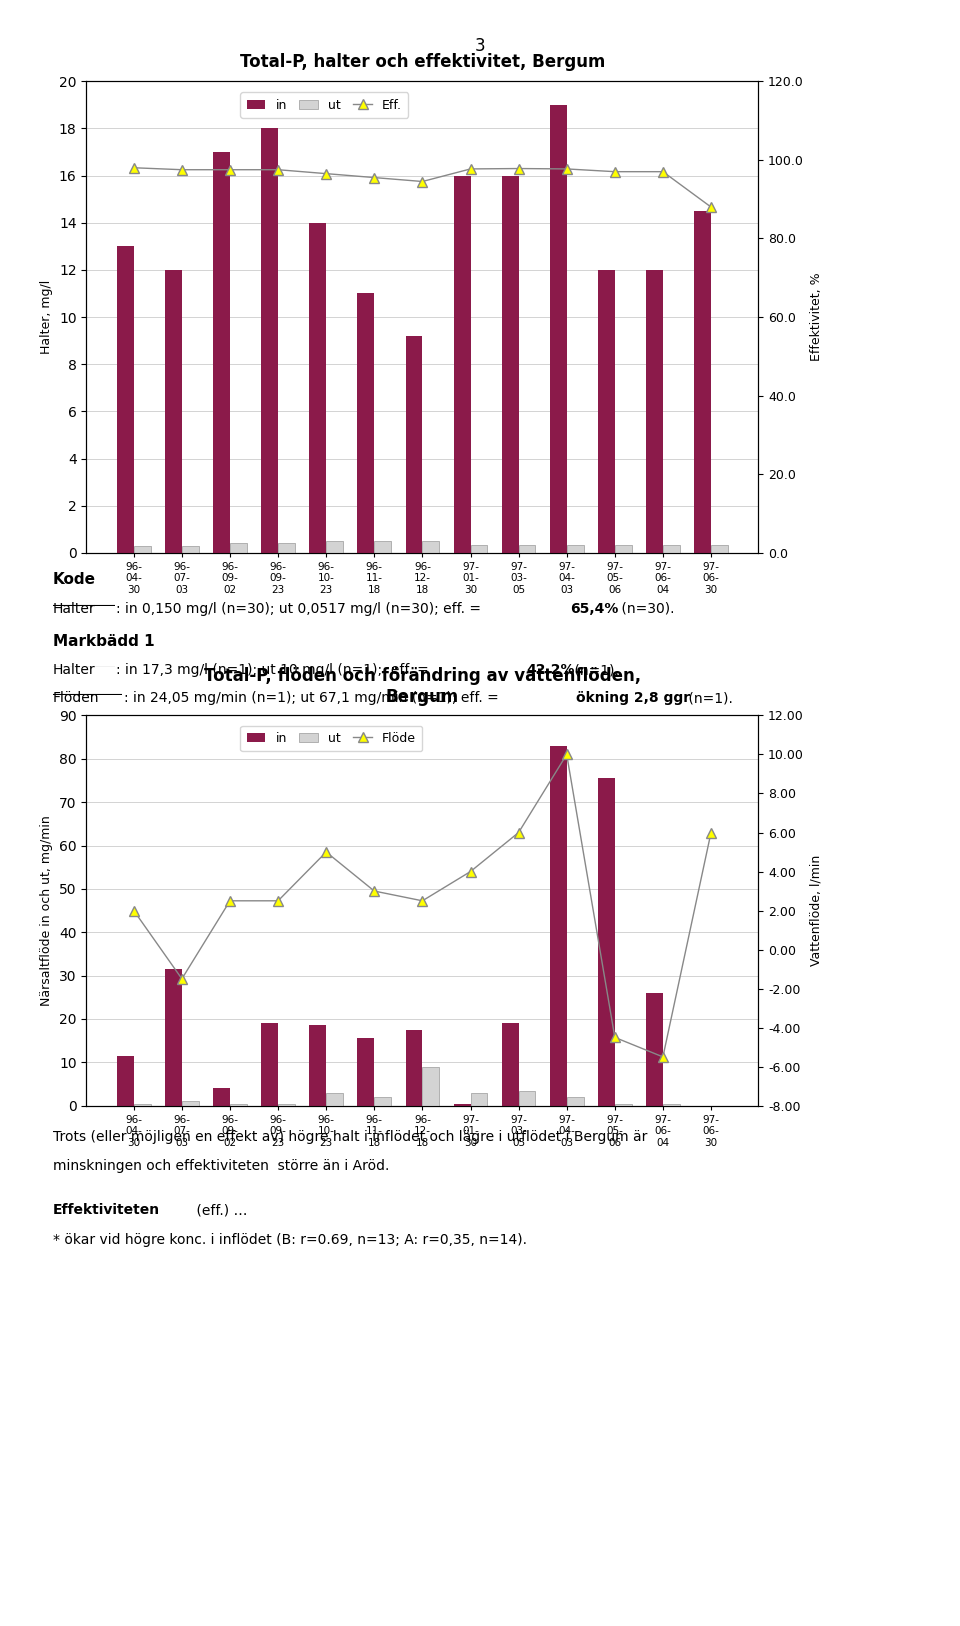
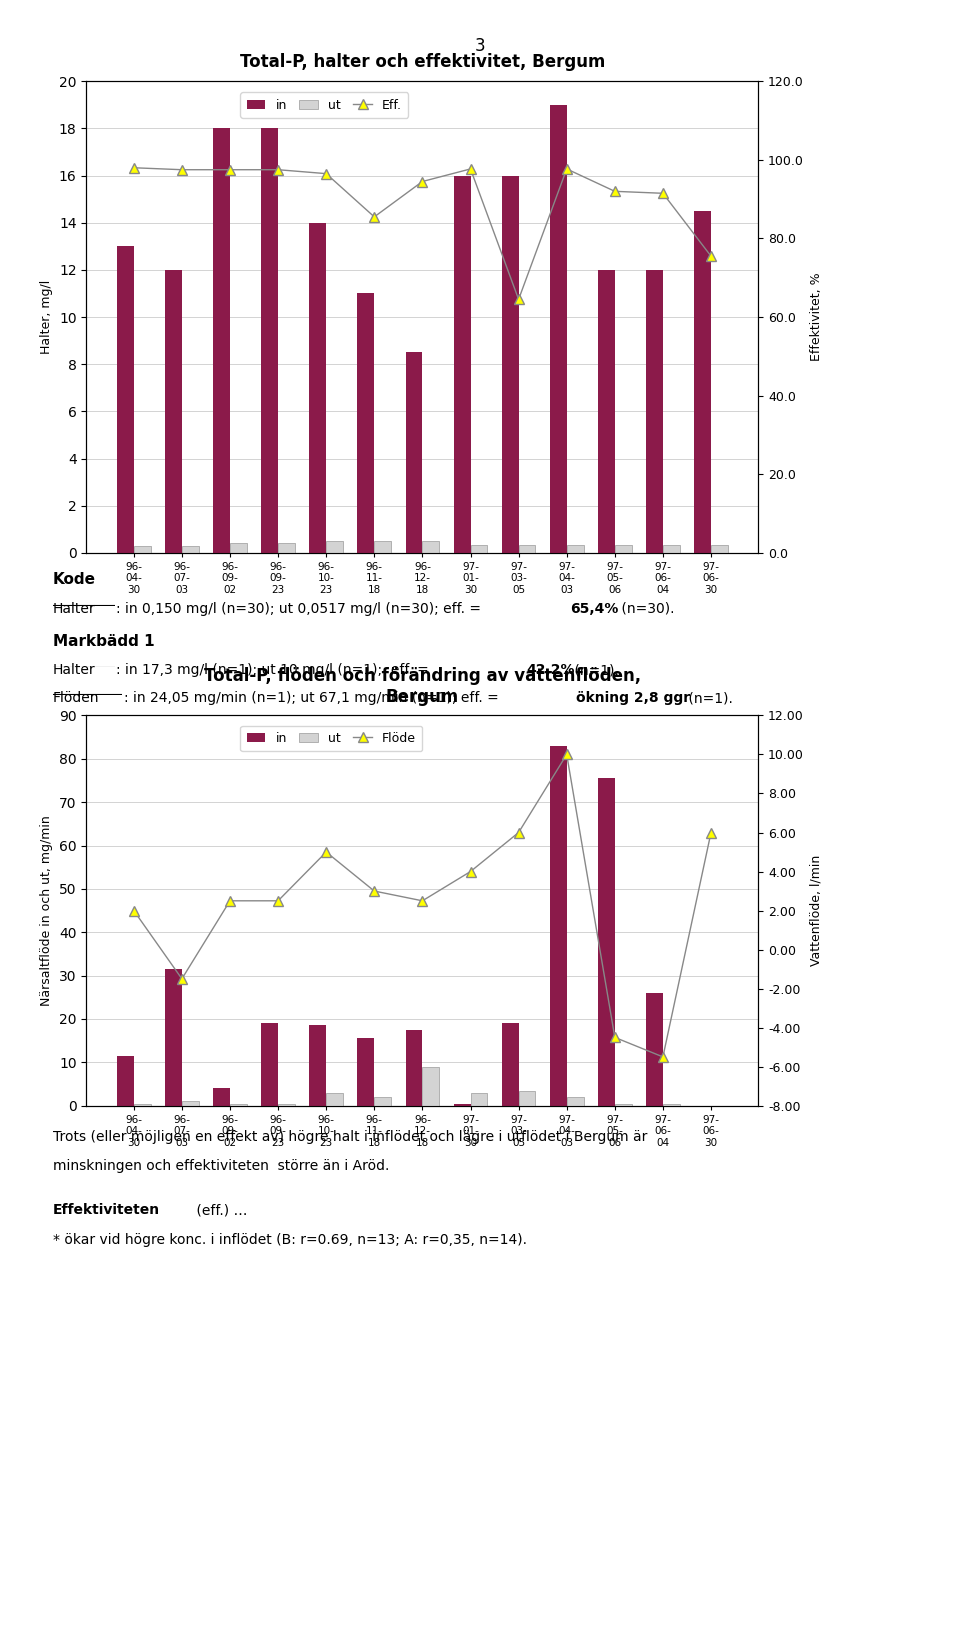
Total-P, halter och effektivitet, Bergum/in/96- 09- 02: 17.0 -> 18.0
Total-P, halter och effektivitet, Bergum/Eff./96- 11- 18: 95.5 -> 85.5
Total-P, halter och effektivitet, Bergum/in/96- 12- 18: 9.2 -> 8.5
Total-P, halter och effektivitet, Bergum/Eff./97- 03- 05: 97.8 -> 64.5
Total-P, halter och effektivitet, Bergum/Eff./97- 05- 06: 97.0 -> 92.0
Total-P, halter och effektivitet, Bergum/Eff./97- 06- 04: 97.0 -> 91.5
Total-P, halter och effektivitet, Bergum/Eff./97- 06- 30: 88.0 -> 75.5
